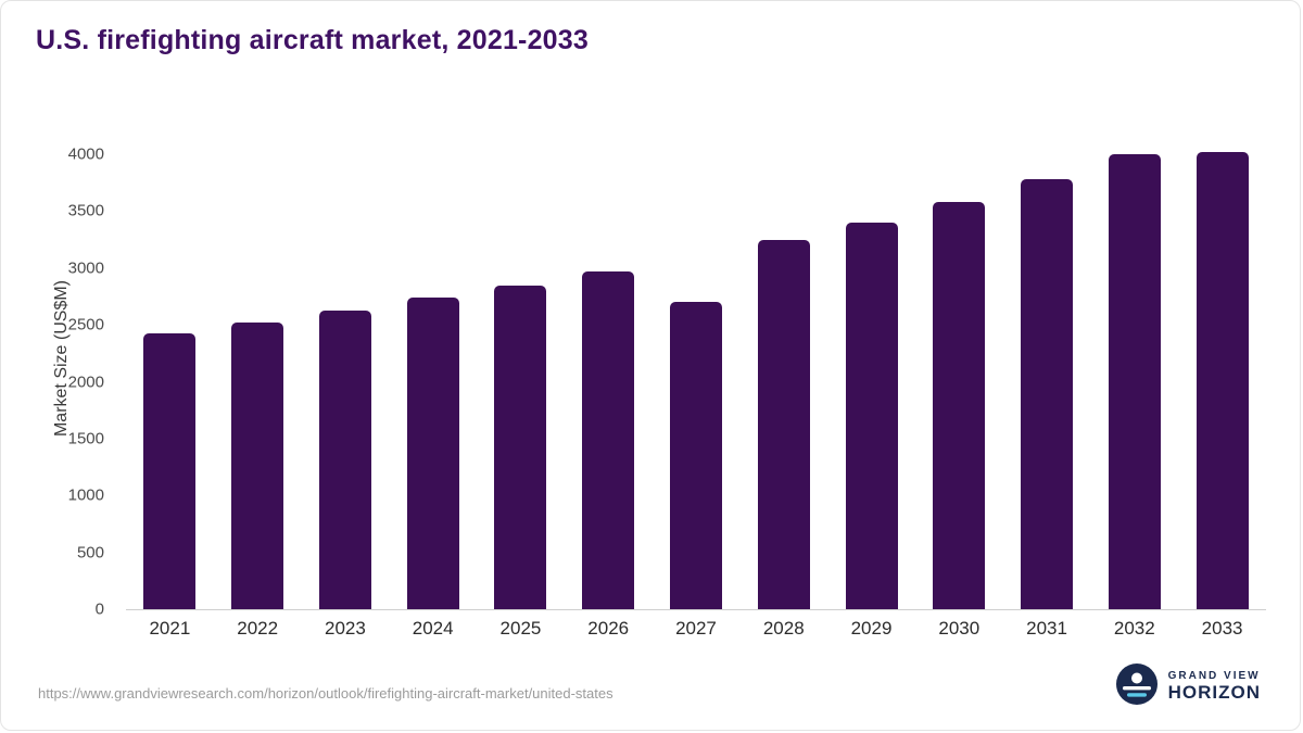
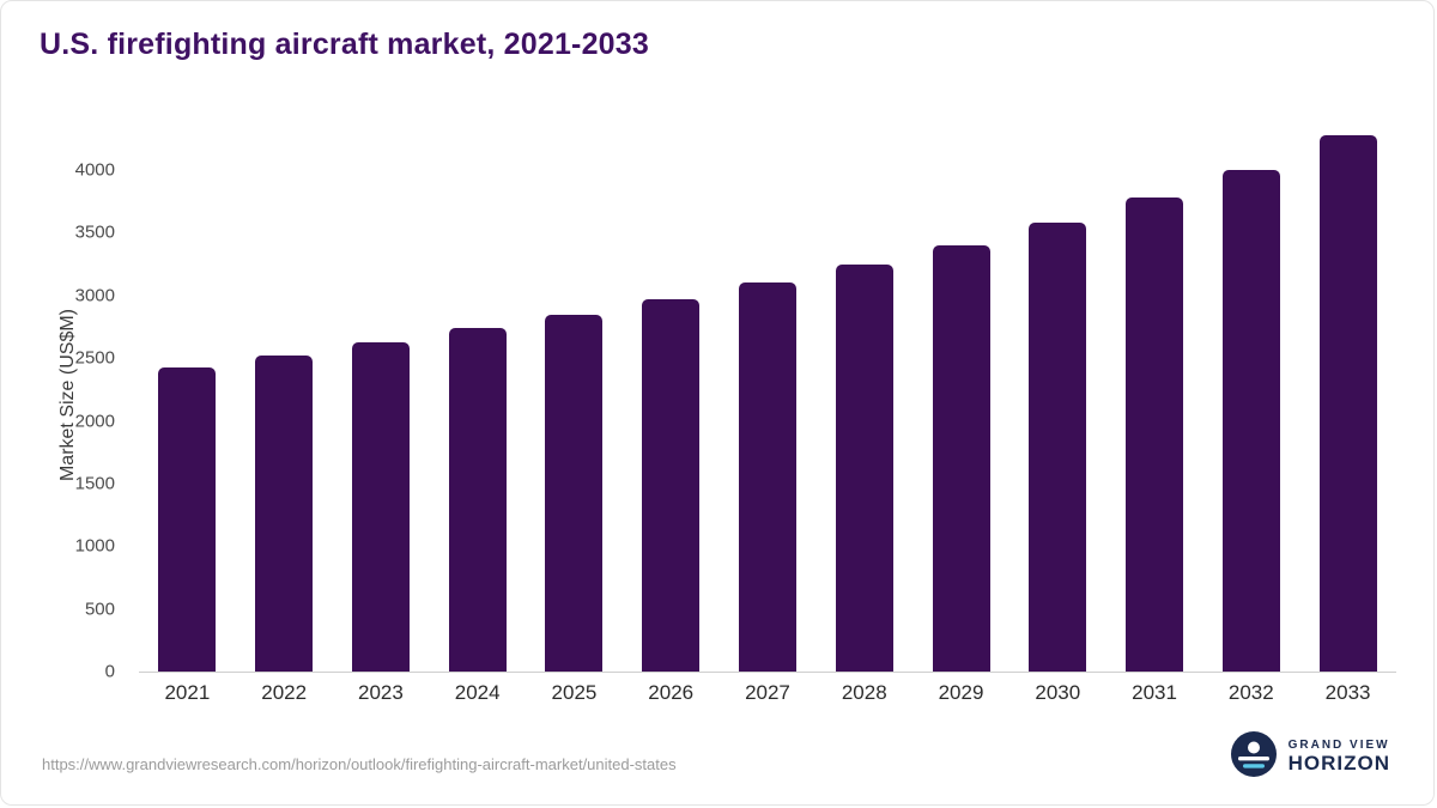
2027: 2700 -> 3100
2033: 4020 -> 4280
